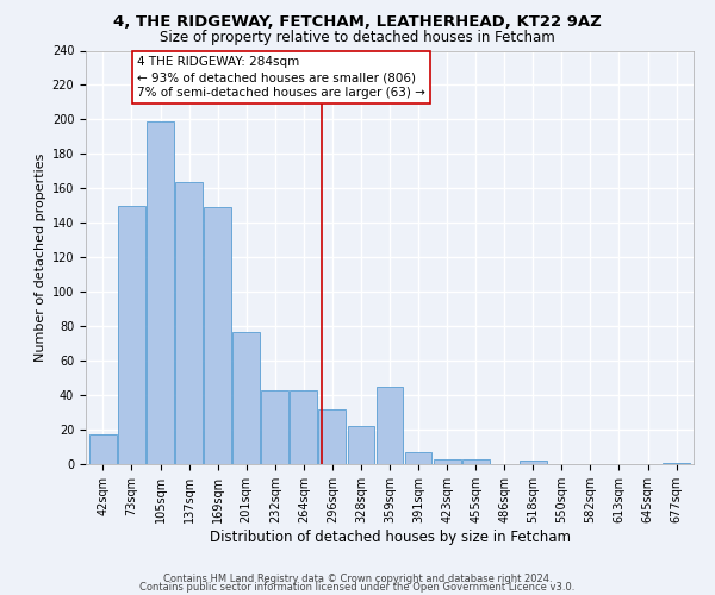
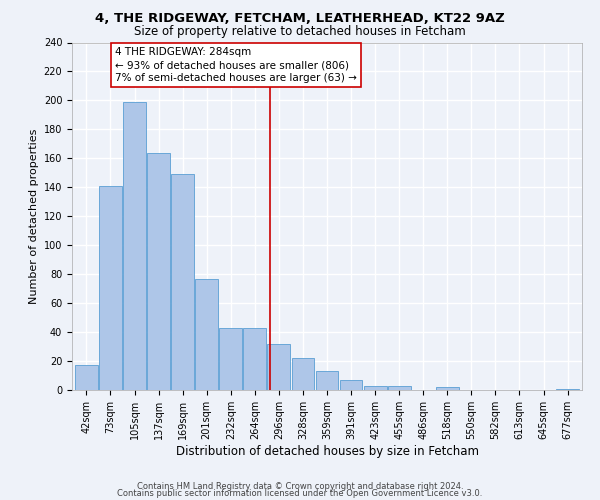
73sqm: 150 -> 141
359sqm: 45 -> 13
